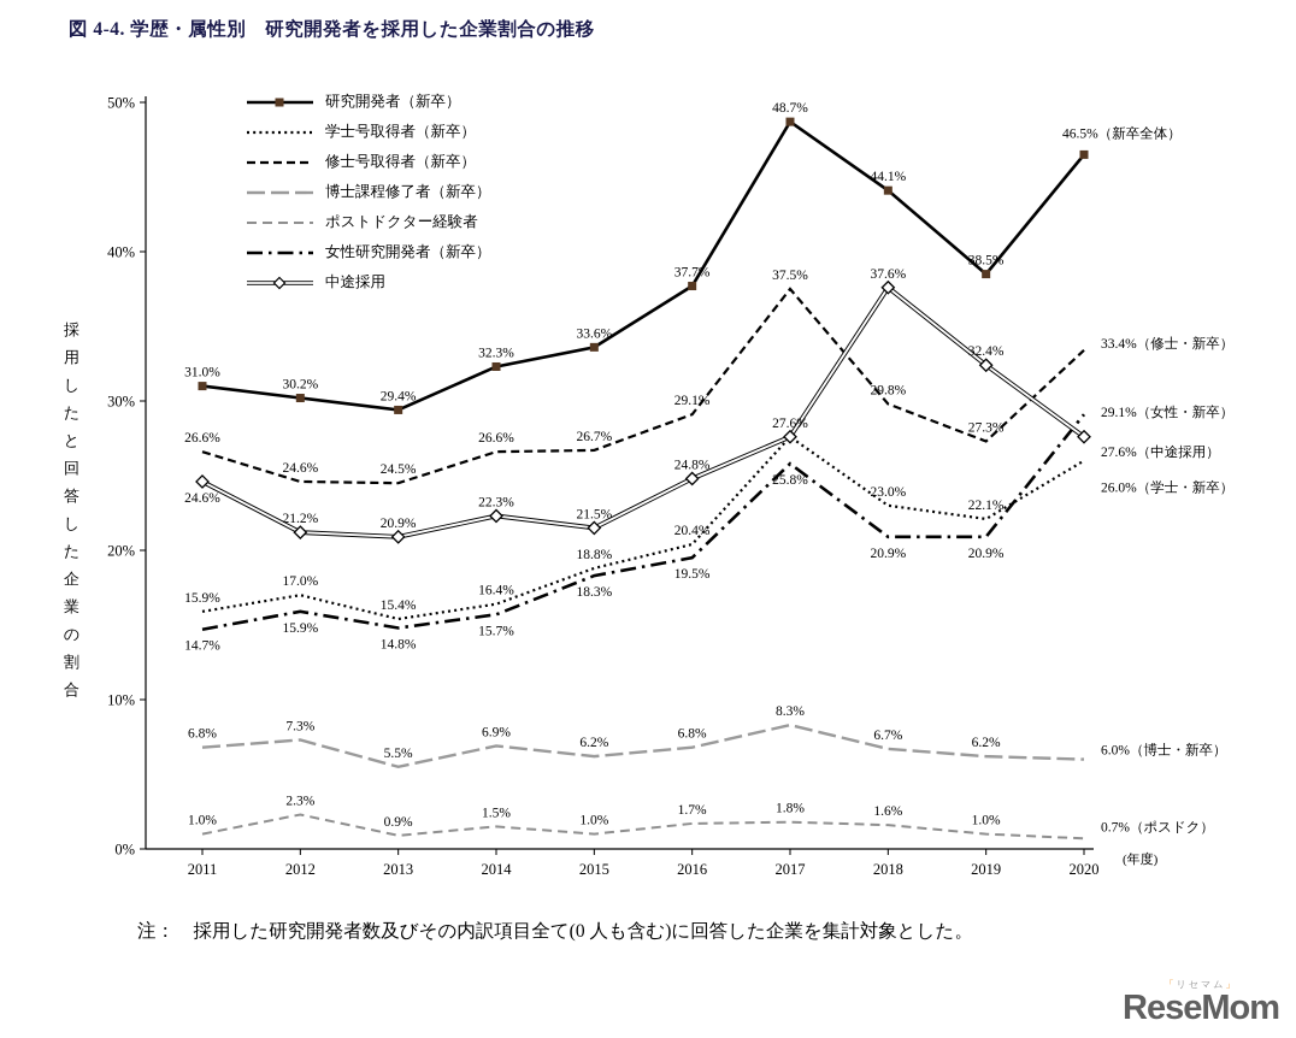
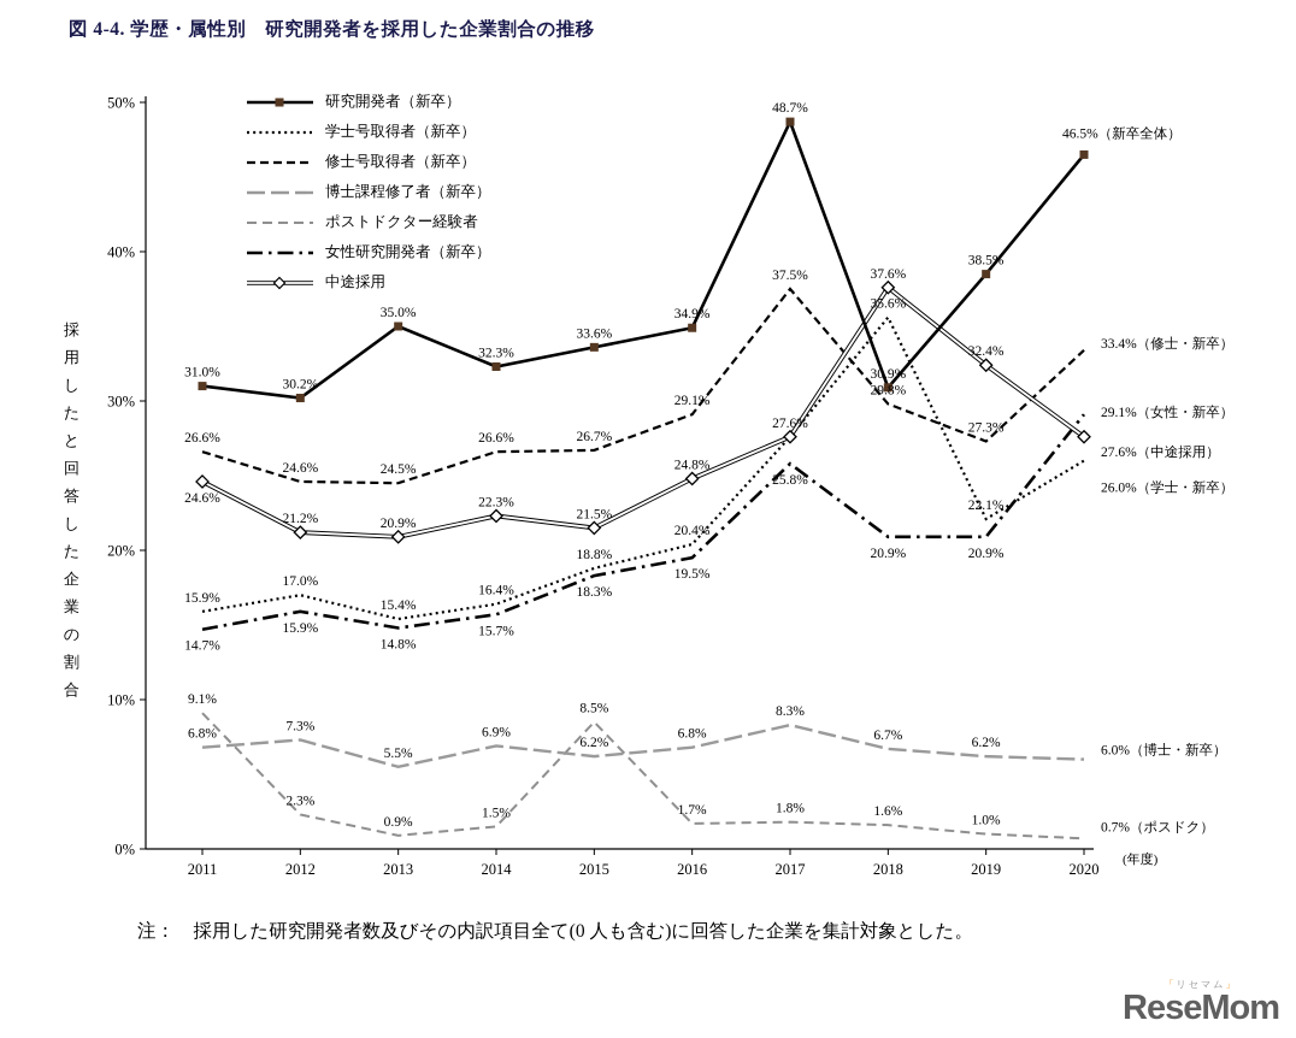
ポストドクター経験者/2011: 1.0% -> 9.1%
研究開発者（新卒）/2013: 29.4% -> 35.0%
ポストドクター経験者/2015: 1.0% -> 8.5%
研究開発者（新卒）/2016: 37.7% -> 34.9%
研究開発者（新卒）/2018: 44.1% -> 30.9%
学士号取得者（新卒）/2018: 23.0% -> 35.6%
